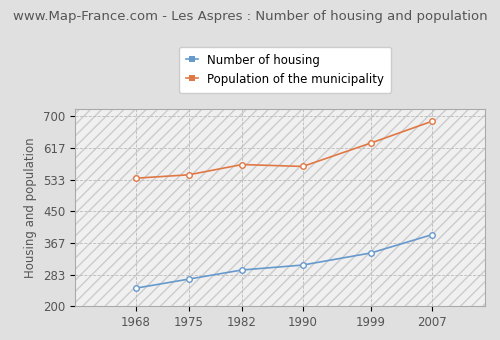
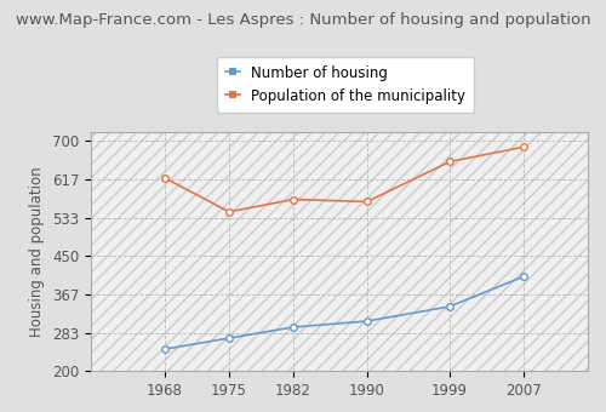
Population of the municipality/1968: 537 -> 620
Population of the municipality/1999: 630 -> 655
Number of housing/2007: 388 -> 405
